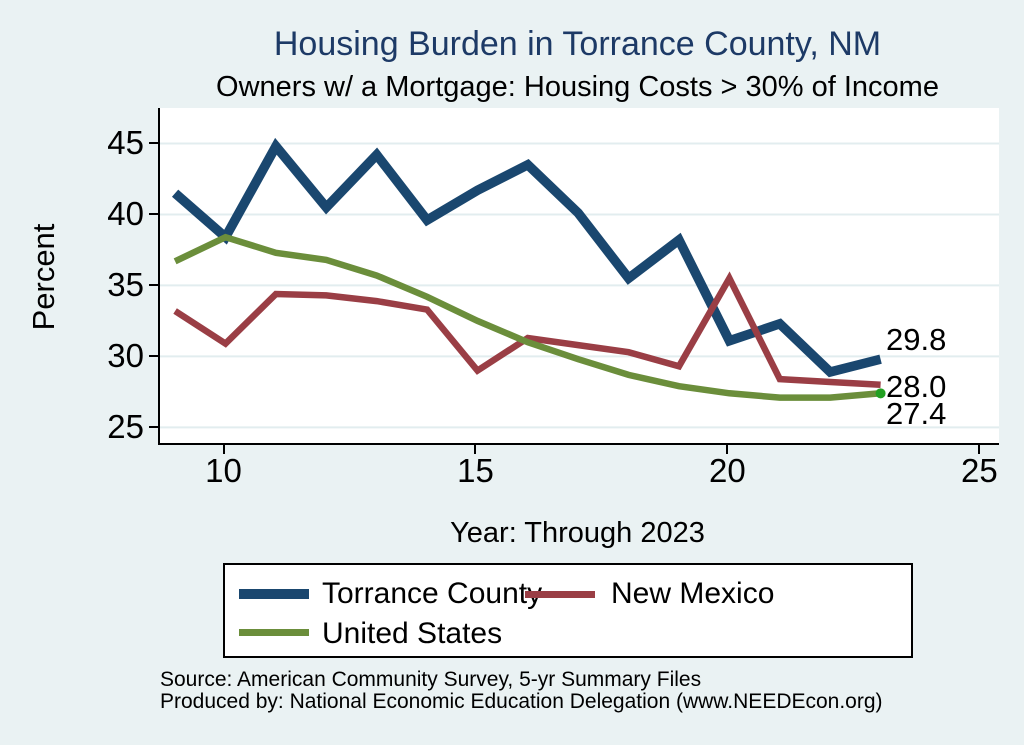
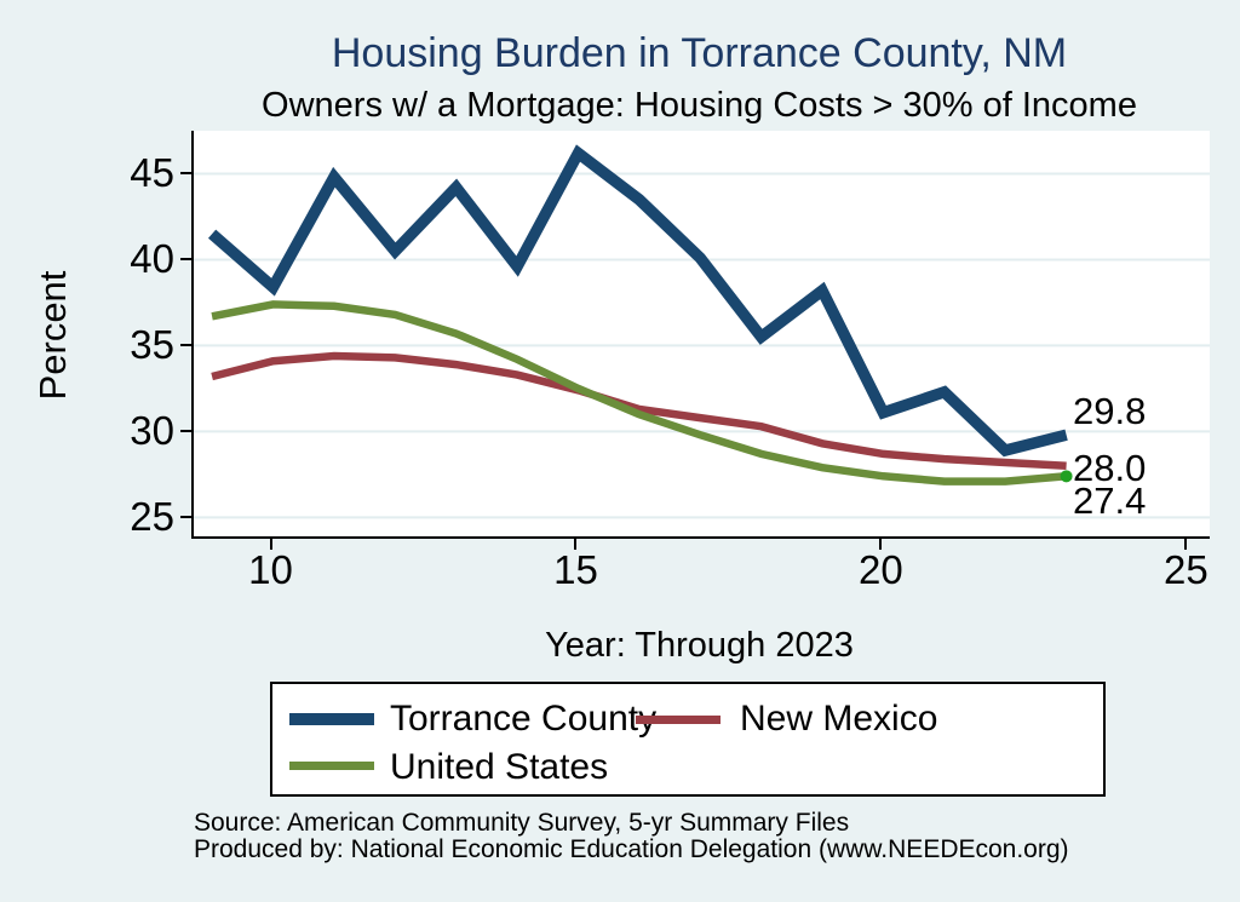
New Mexico/10: 30.9 -> 34.1
United States/10: 38.4 -> 37.4
Torrance County/15: 41.7 -> 46.2
New Mexico/15: 29.0 -> 32.4
New Mexico/20: 35.5 -> 28.7
